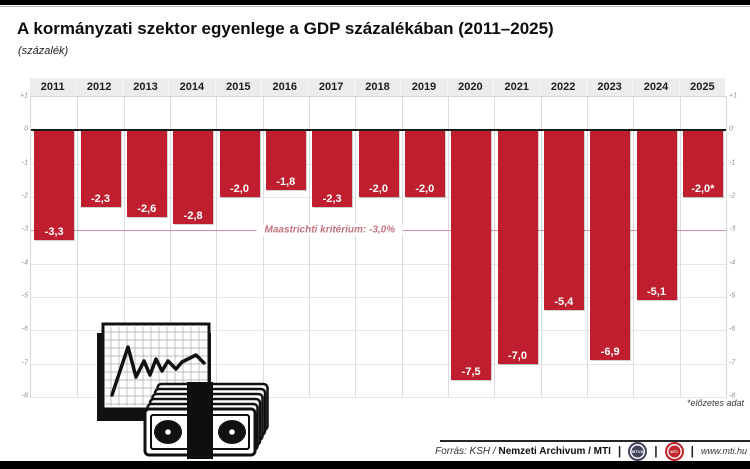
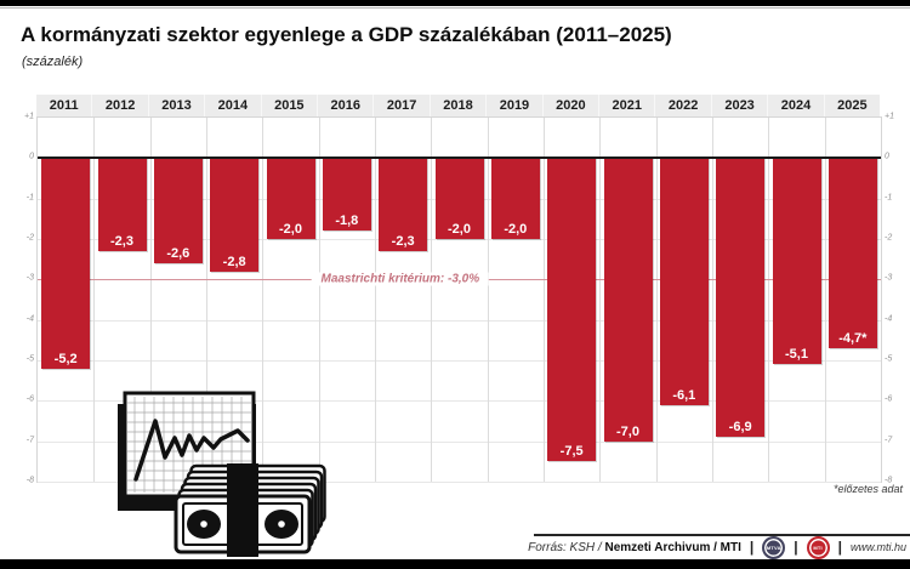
2011: -3,3 -> -5,2
2022: -5,4 -> -6,1
2025: -2,0 -> -4,7
